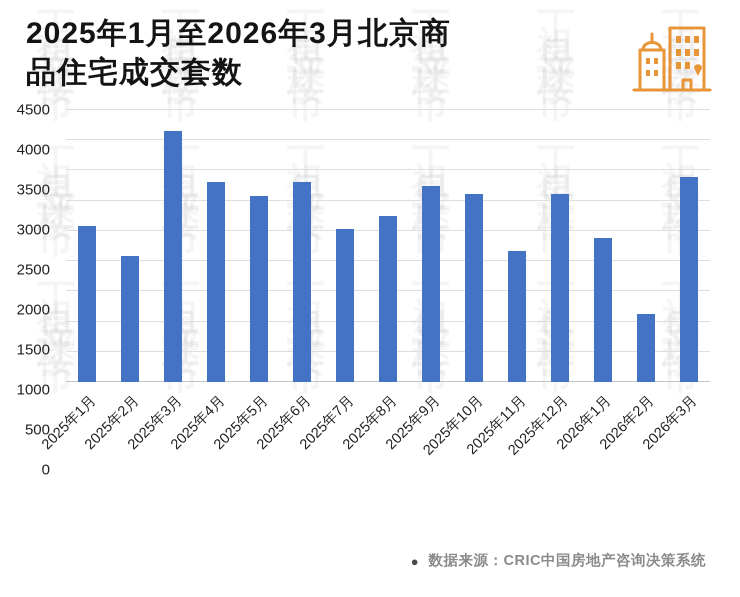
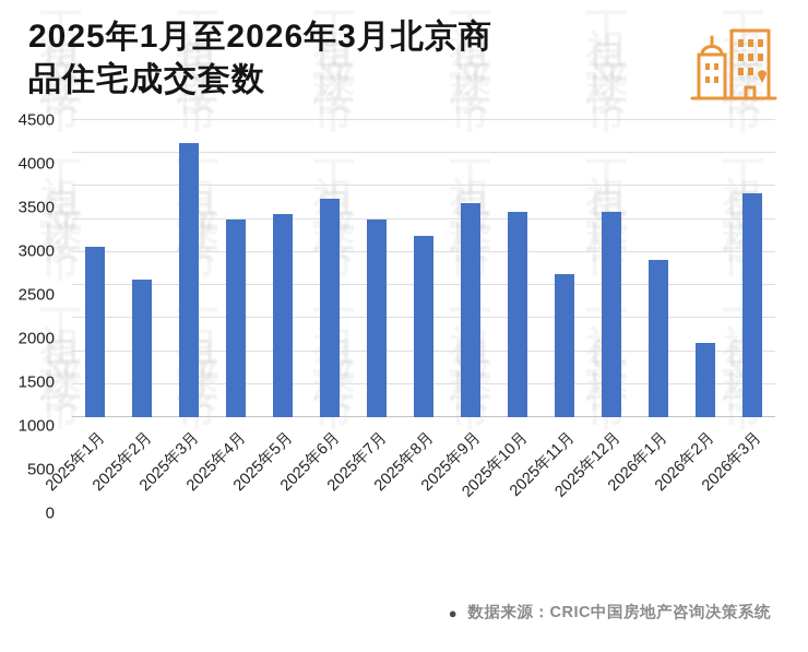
2025年4月: 3300 -> 3000
2025年7月: 2500 -> 3000
